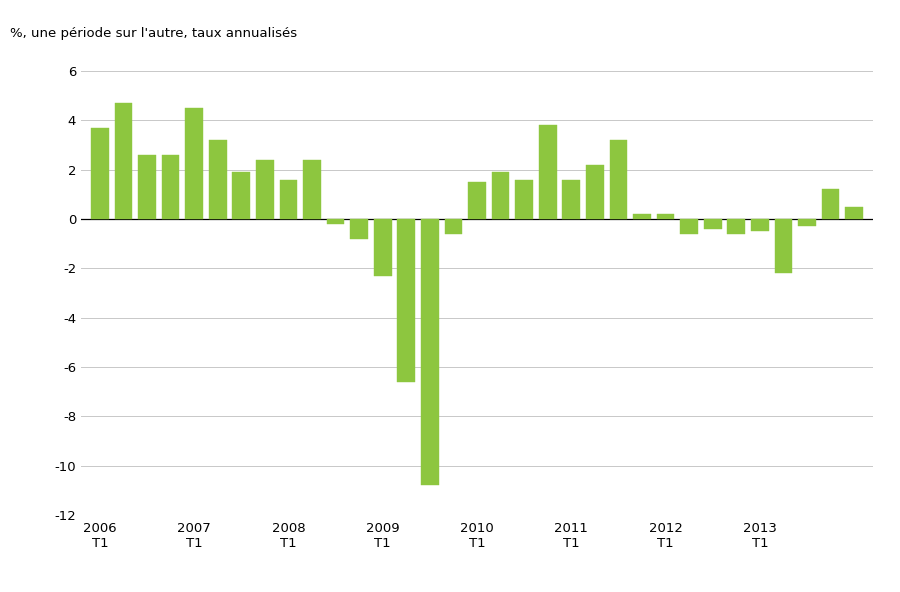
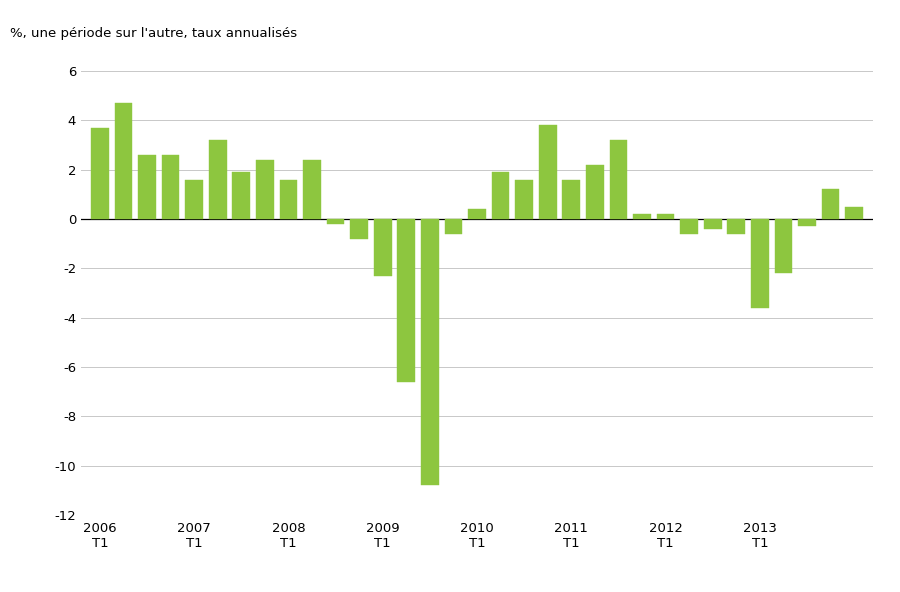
2007 T1: 4.5 -> 1.6
2010 T1: 1.5 -> 0.4
2013 T1: -0.5 -> -3.6
